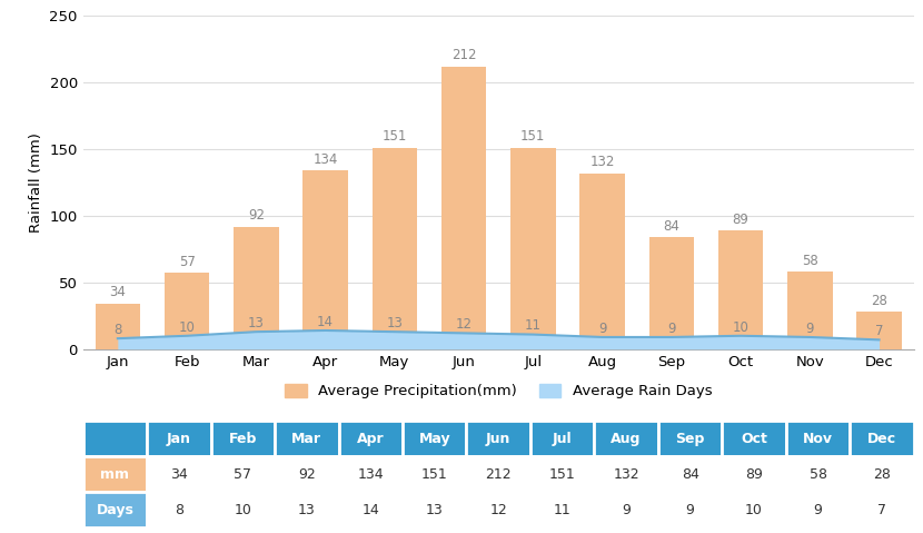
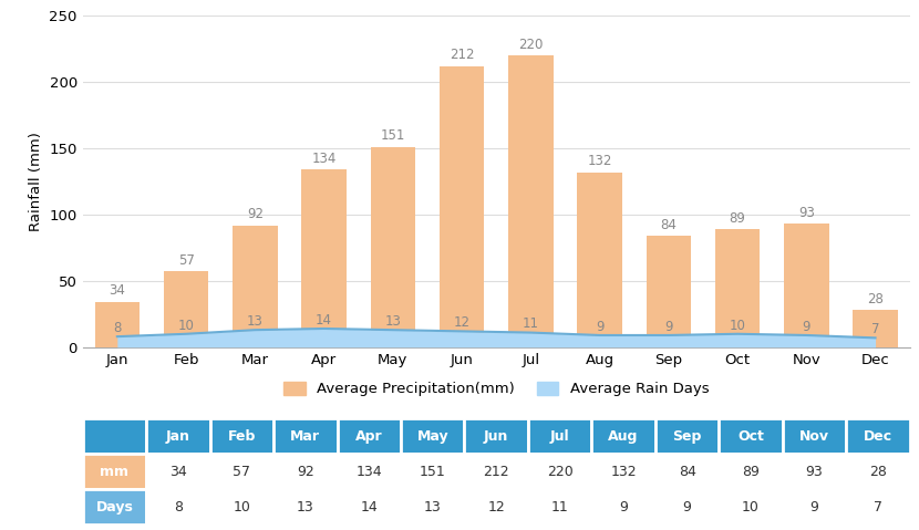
Average Precipitation(mm)/Jul: 151 -> 220
Average Precipitation(mm)/Nov: 58 -> 93
